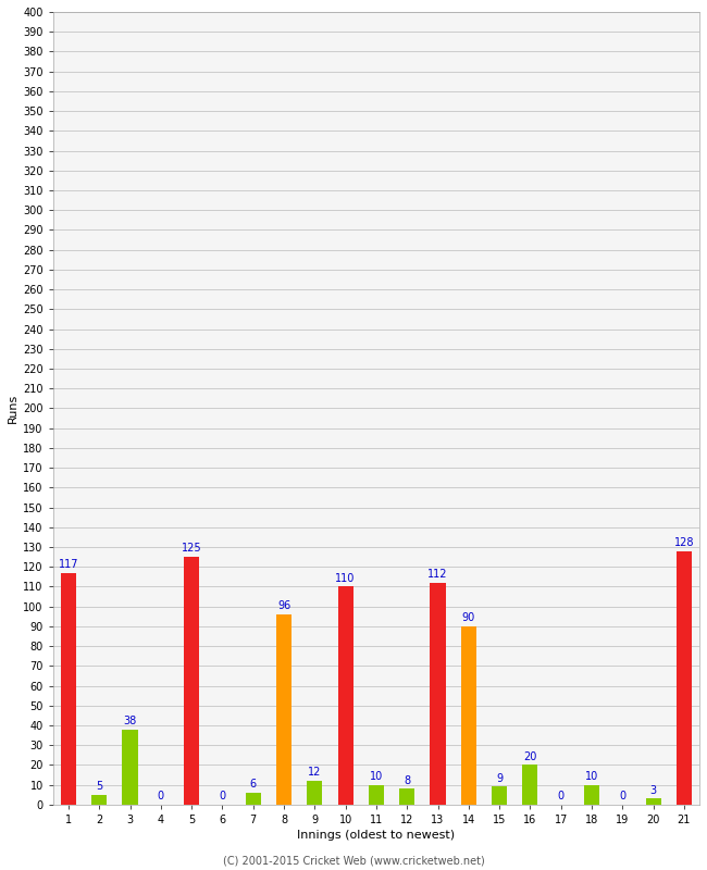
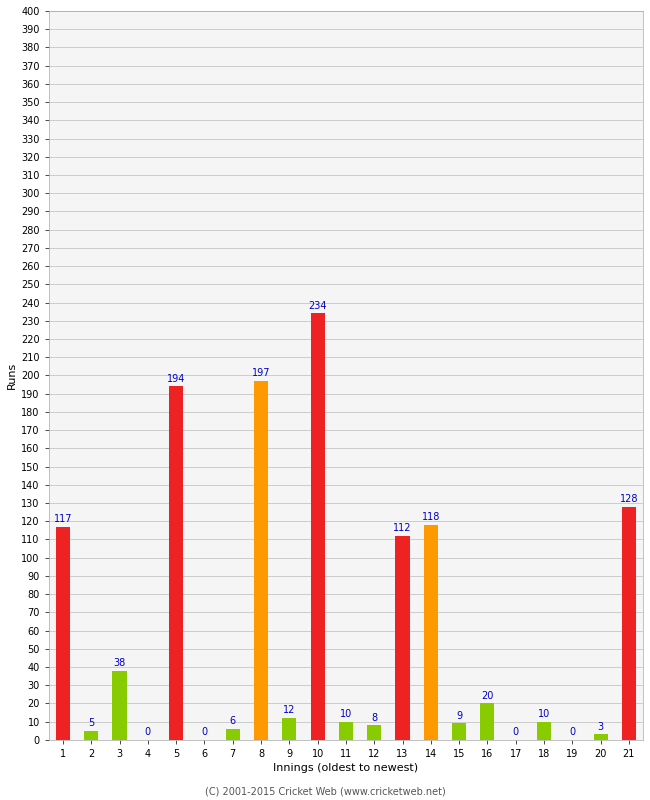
5: 125 -> 194
8: 96 -> 197
10: 110 -> 234
14: 90 -> 118
